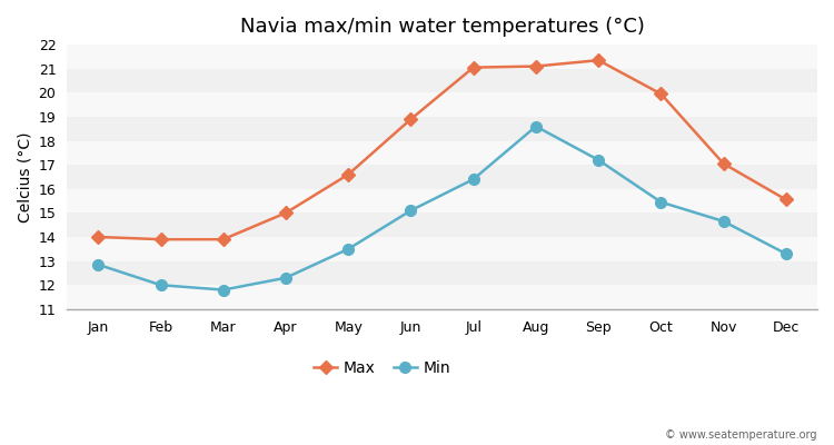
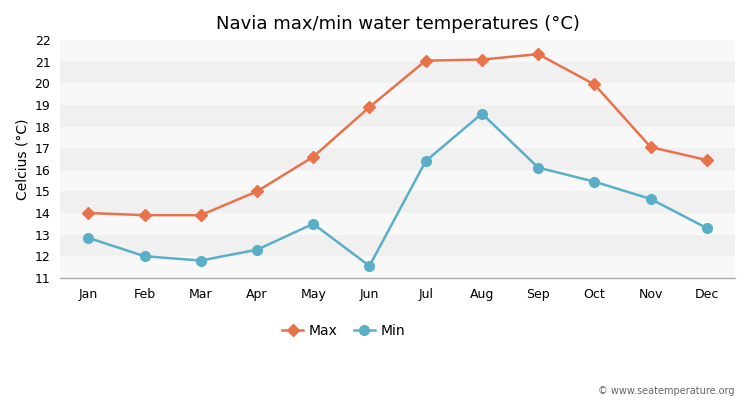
Min/Jun: 15.10 -> 11.55
Min/Sep: 17.20 -> 16.10
Max/Dec: 15.55 -> 16.45
